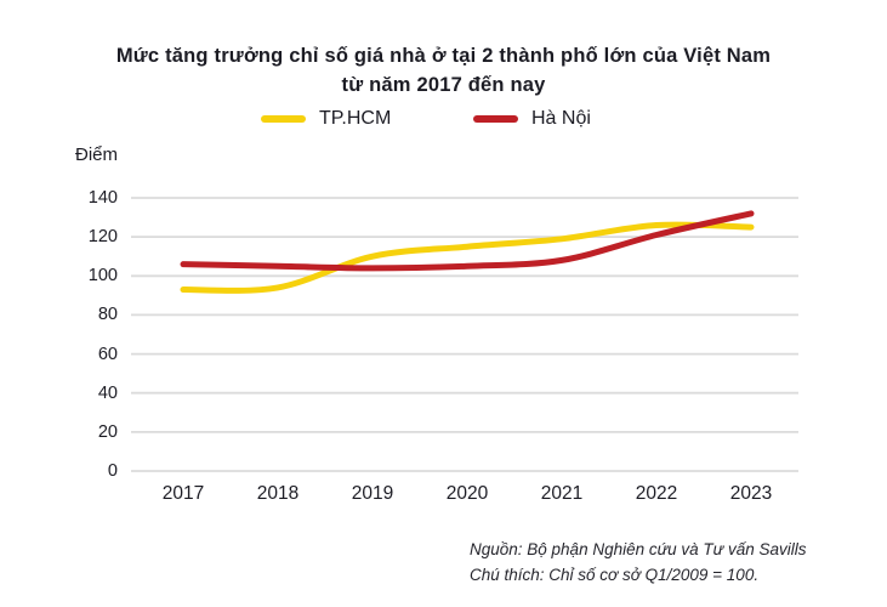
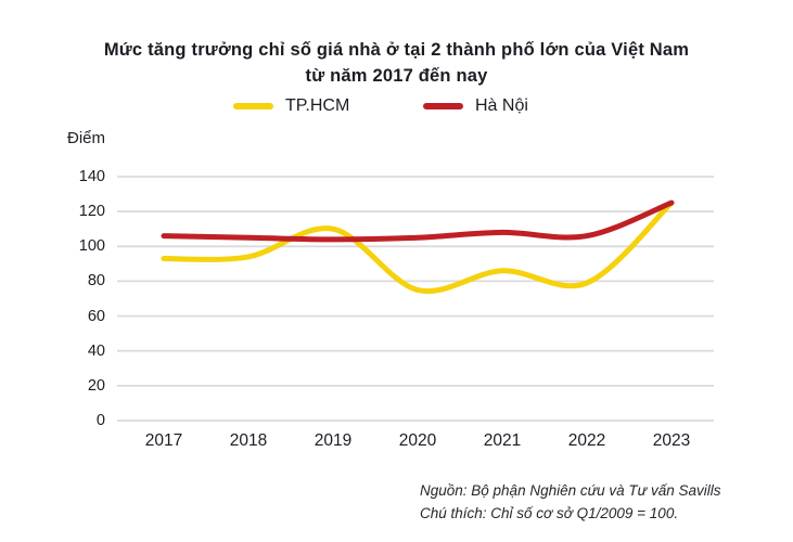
TP.HCM/2020: 115 -> 75
TP.HCM/2021: 119 -> 86
TP.HCM/2022: 126 -> 79
Hà Nội/2022: 121 -> 106
Hà Nội/2023: 132 -> 125
